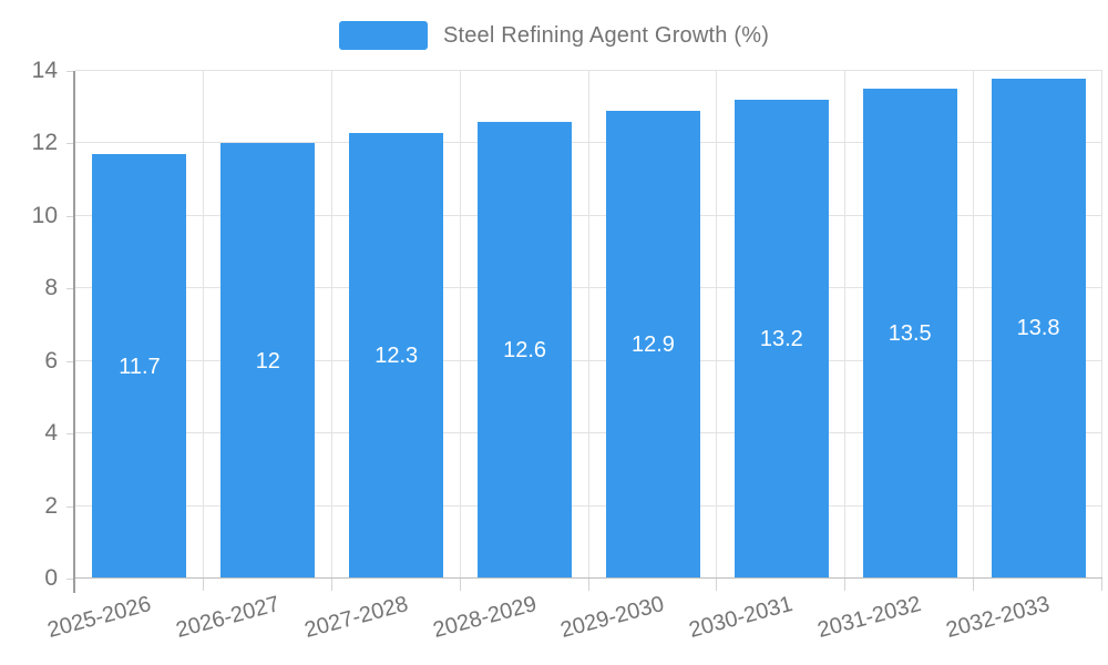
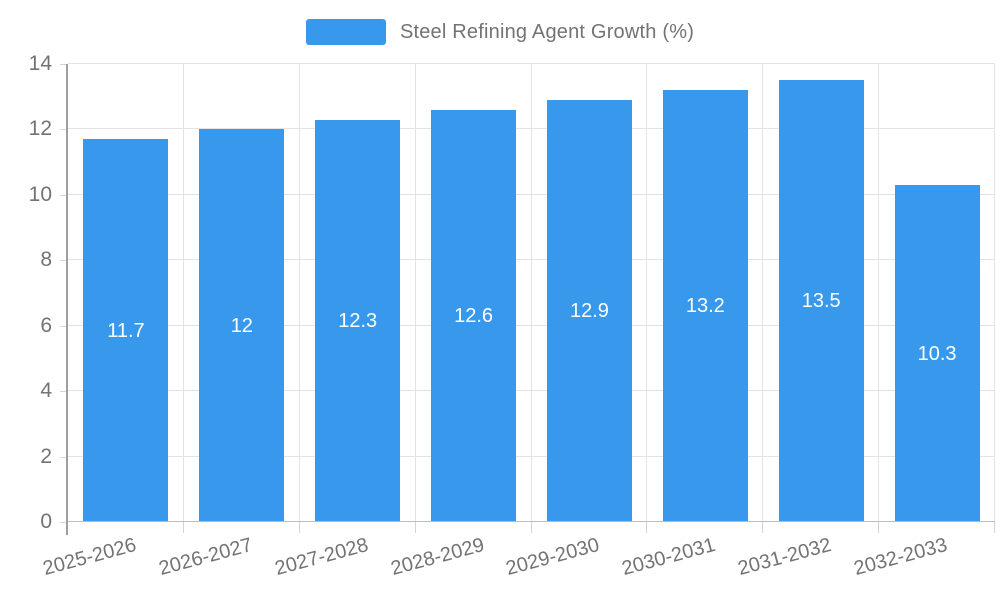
2032-2033: 13.8 -> 10.3
